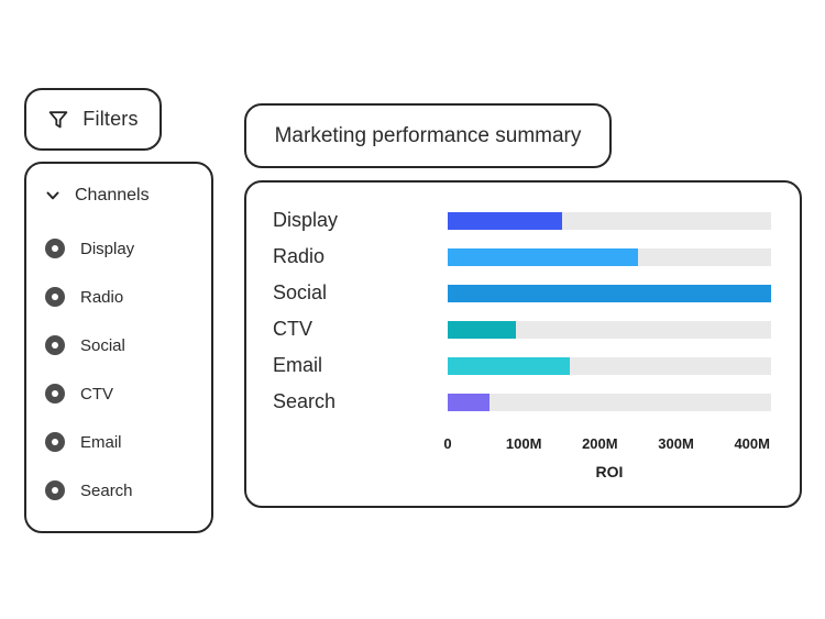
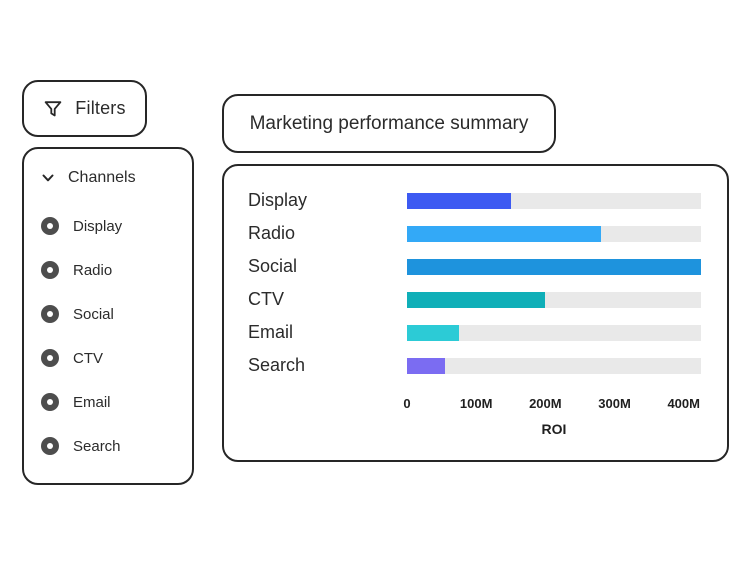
Radio: 250M -> 280M
CTV: 90M -> 200M
Email: 160M -> 80M
